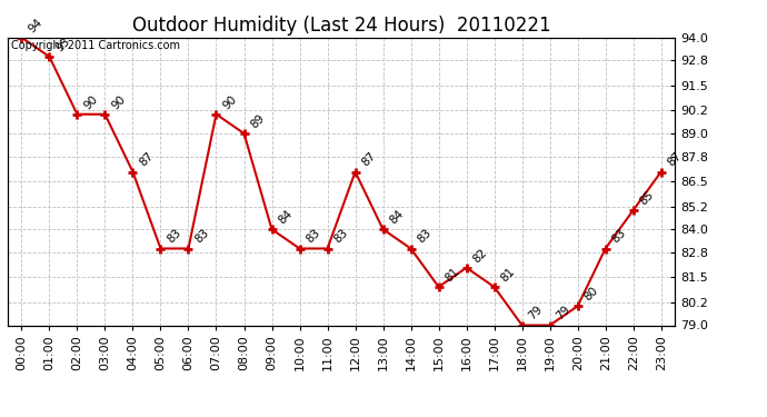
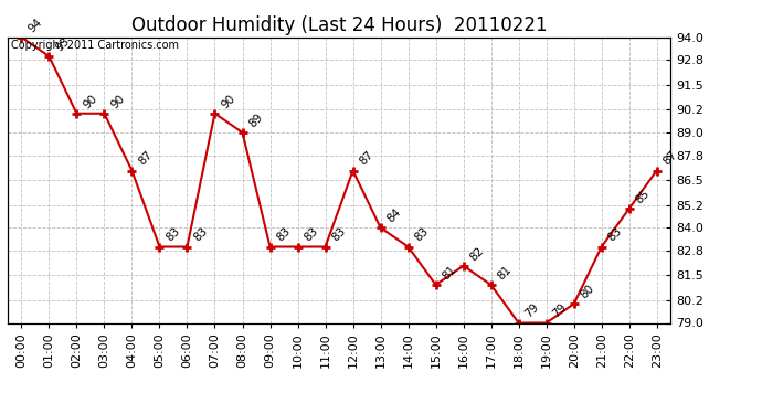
09:00: 84 -> 83
